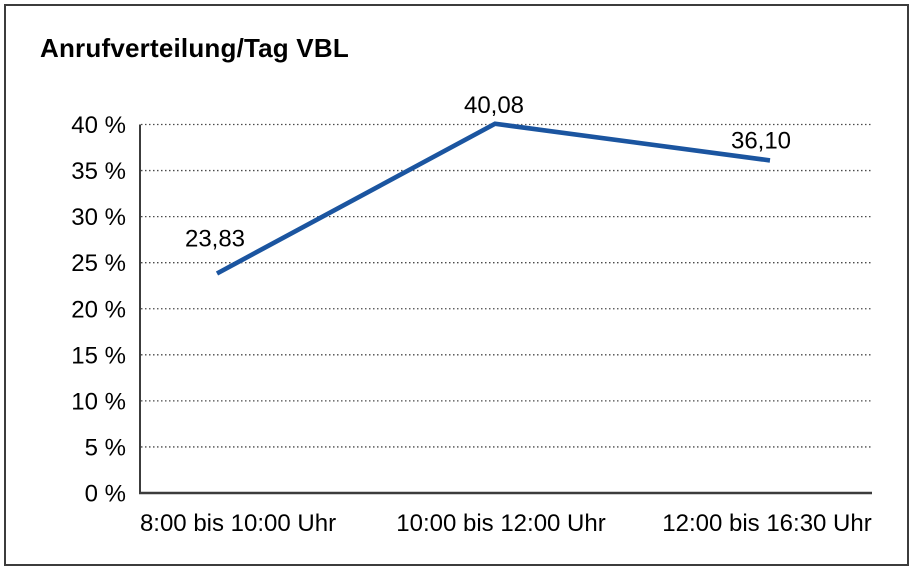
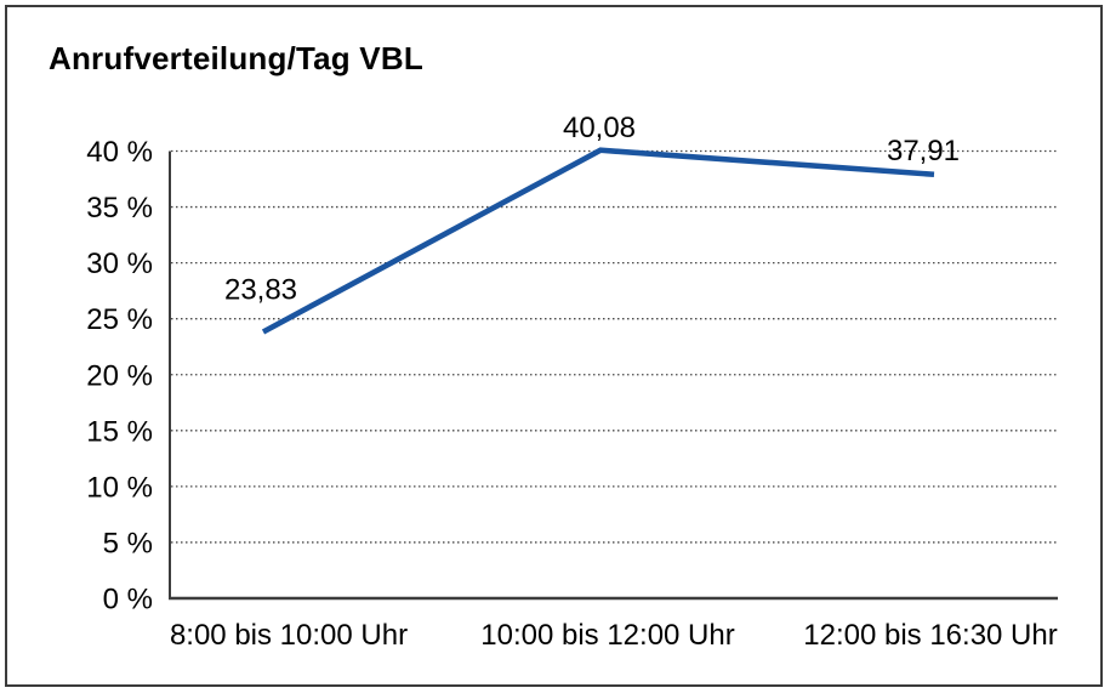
12:00 bis 16:30 Uhr: 36,10 -> 37,91
